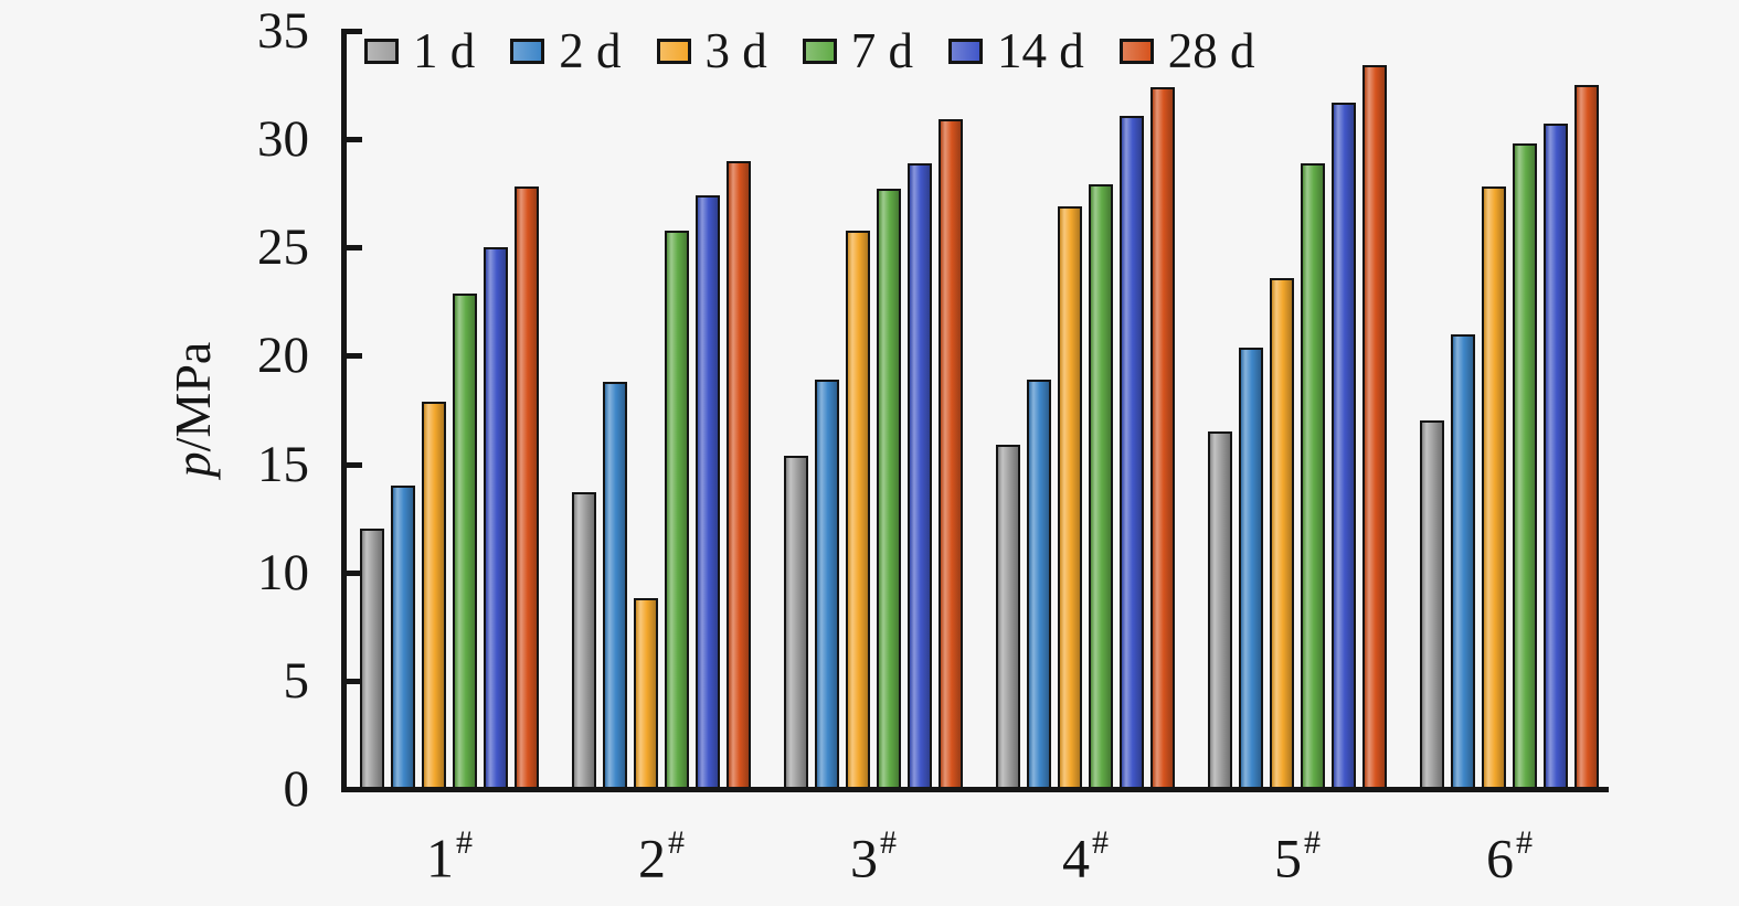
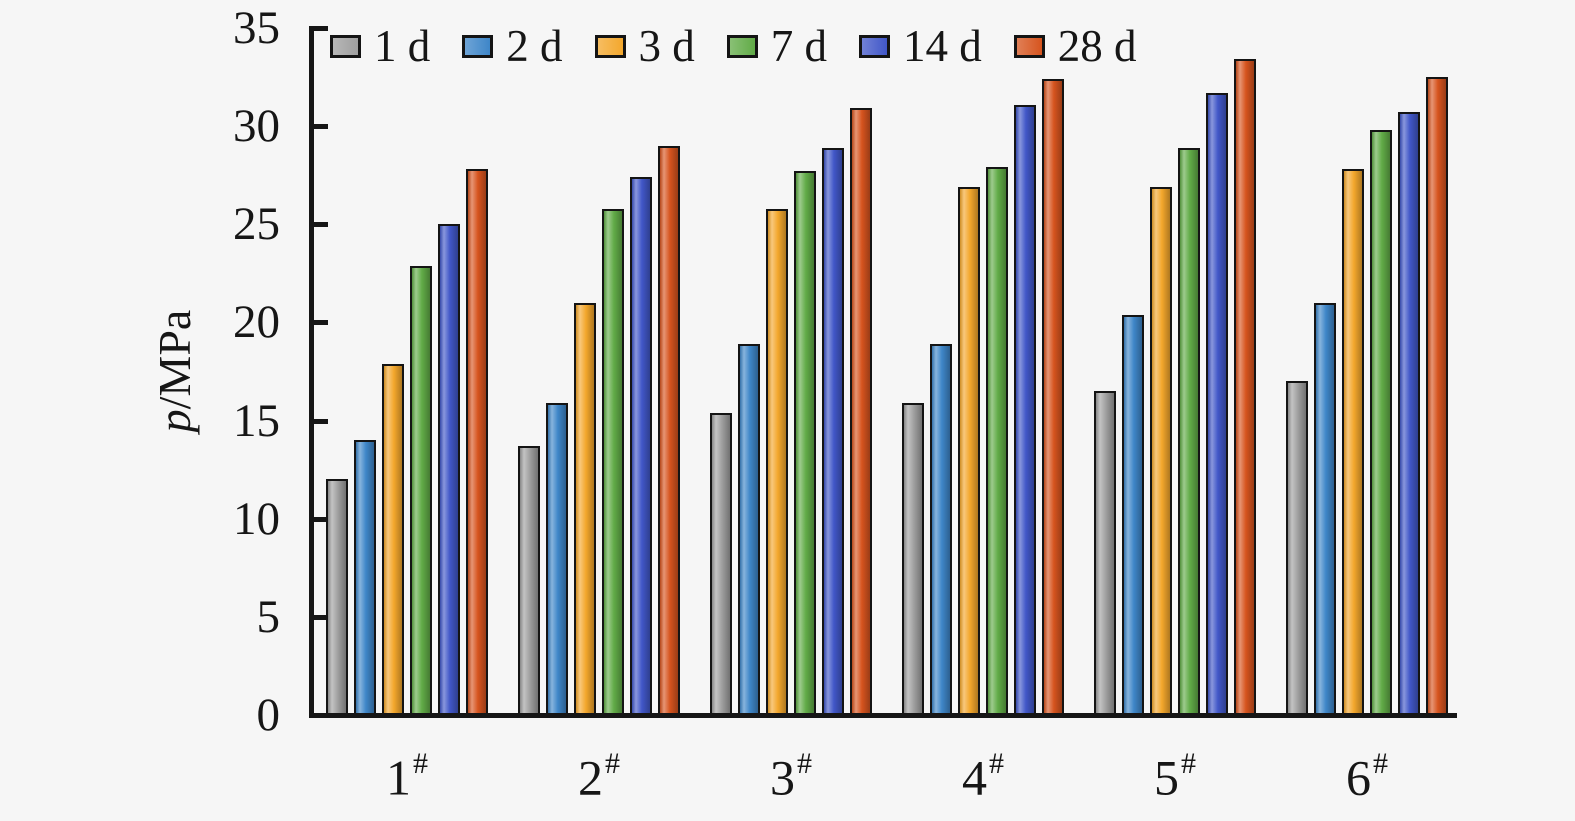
2 d/2: 18.8 -> 15.9
3 d/2: 8.8 -> 21.0
3 d/5: 23.6 -> 26.9
